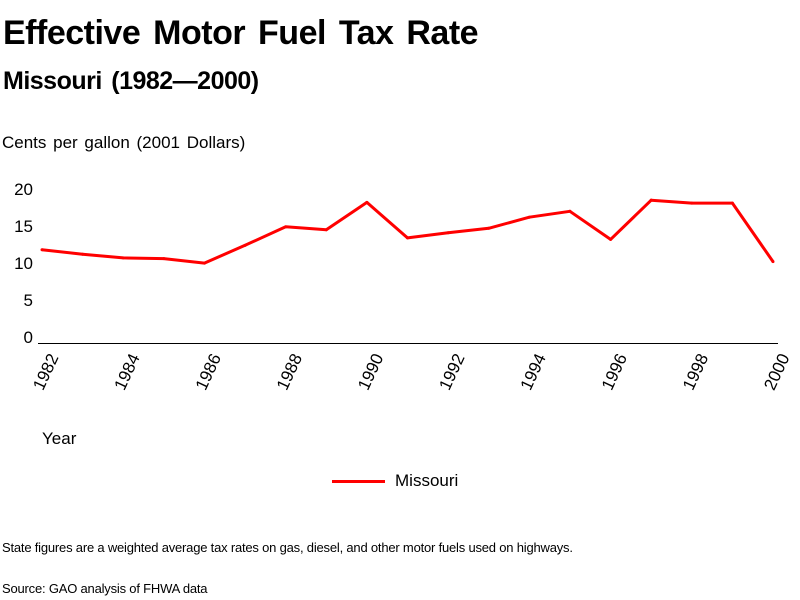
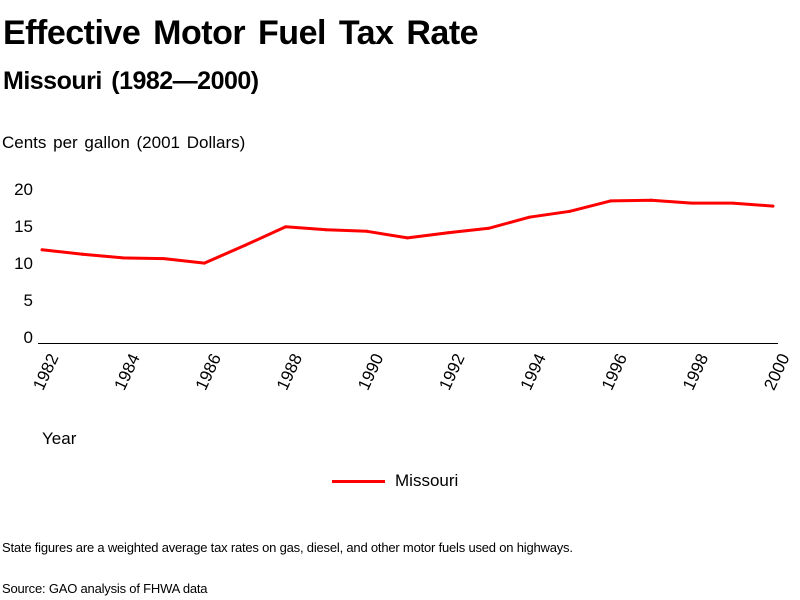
1990: 19 -> 15
1996: 14 -> 19
2000: 11 -> 18
